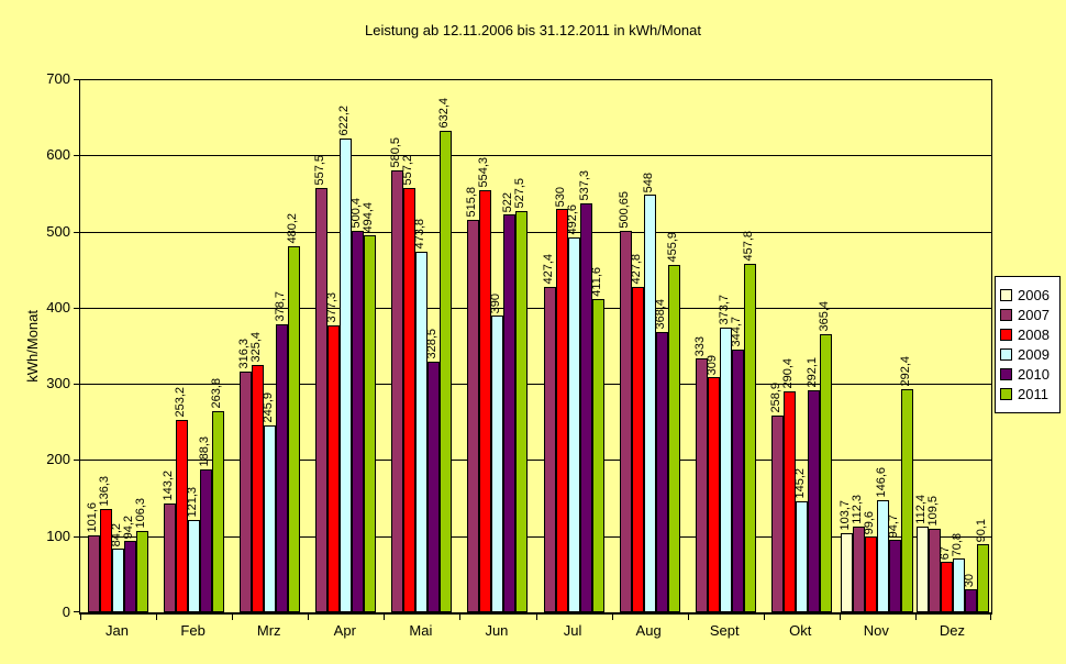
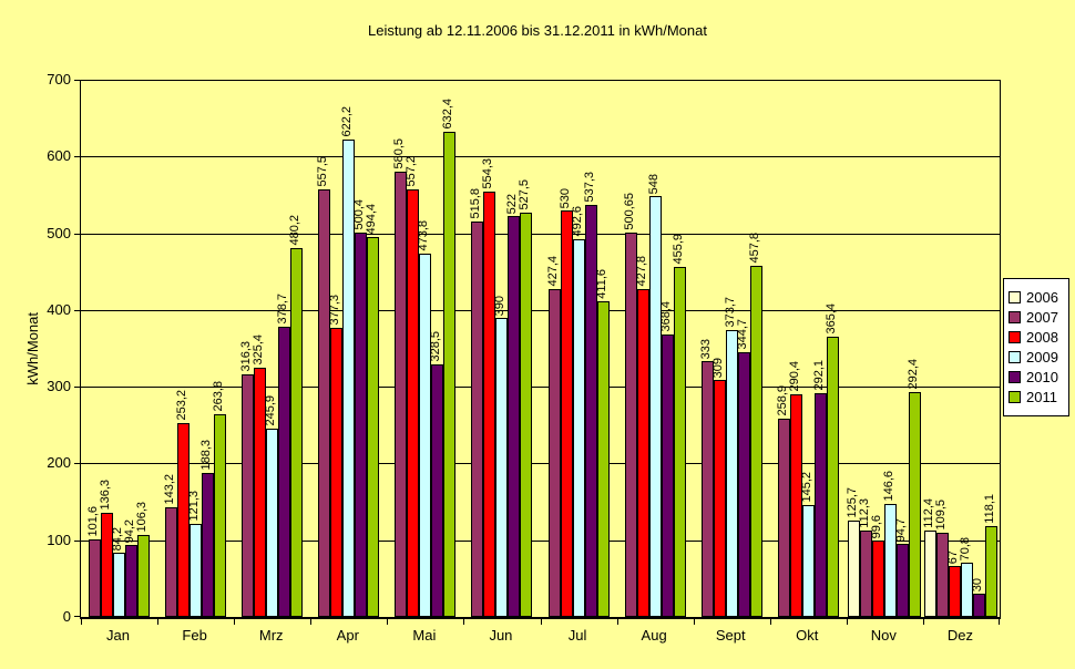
2006/Nov: 103,7 -> 125,7
2011/Dez: 90,1 -> 118,1
